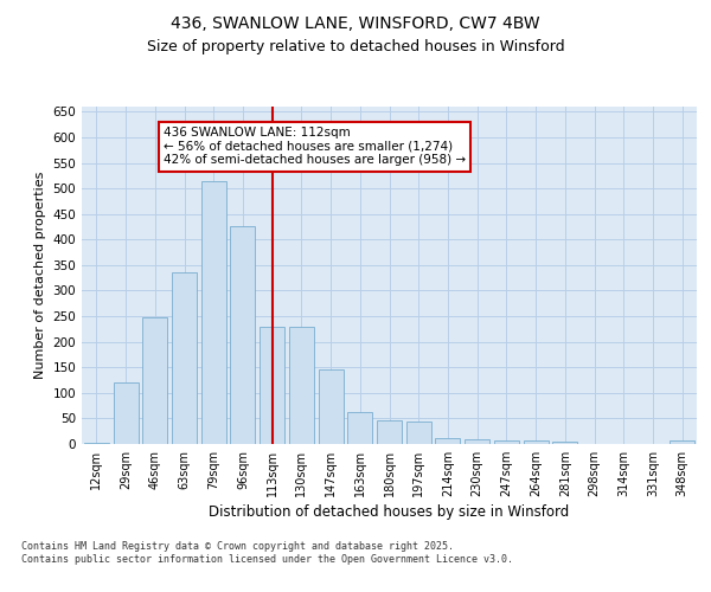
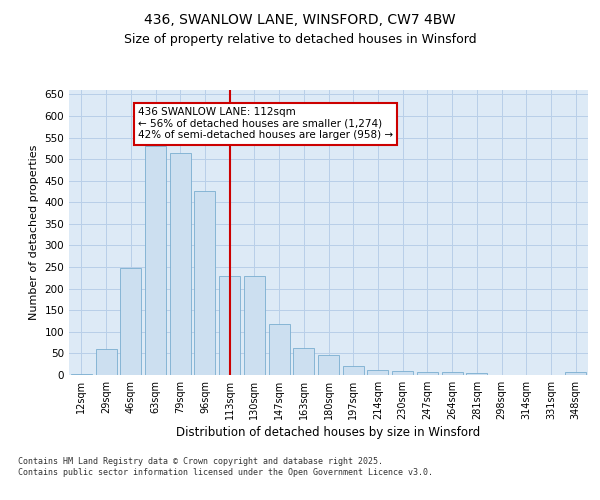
29sqm: 120 -> 60
63sqm: 335 -> 530
147sqm: 145 -> 118
197sqm: 45 -> 20
